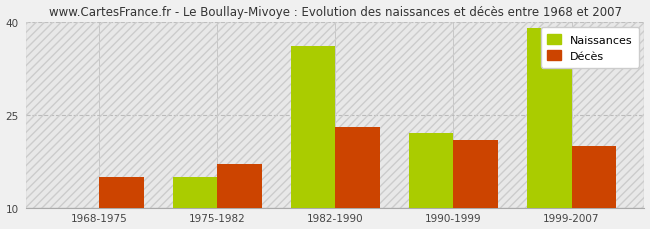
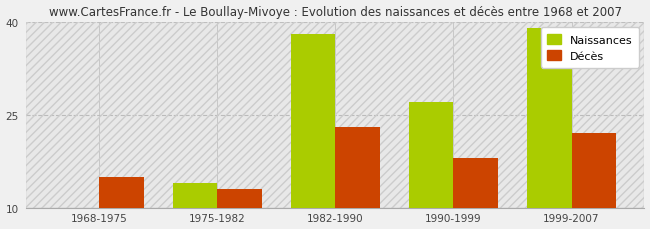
Naissances/1975-1982: 15 -> 14
Décès/1975-1982: 17 -> 13
Naissances/1982-1990: 36 -> 38
Naissances/1990-1999: 22 -> 27
Décès/1990-1999: 21 -> 18
Décès/1999-2007: 20 -> 22
